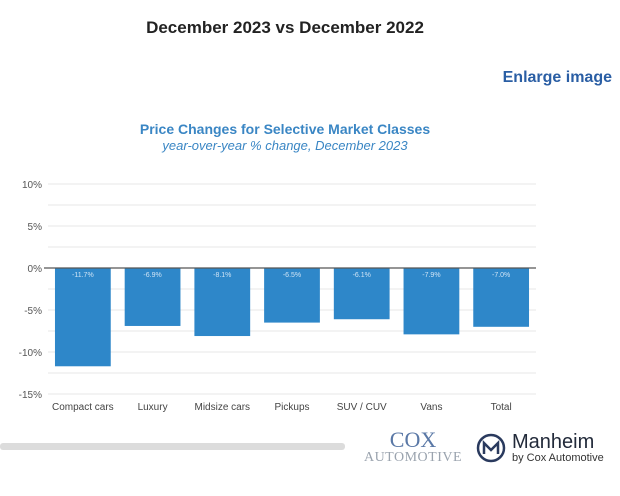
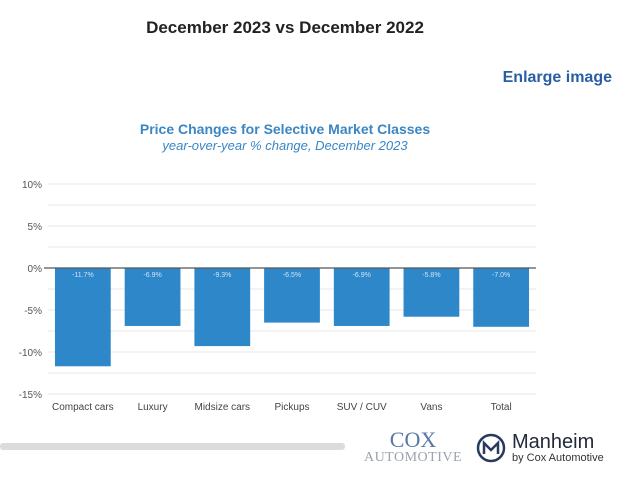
Midsize cars: -8.1% -> -9.3%
SUV / CUV: -6.1% -> -6.9%
Vans: -7.9% -> -5.8%
